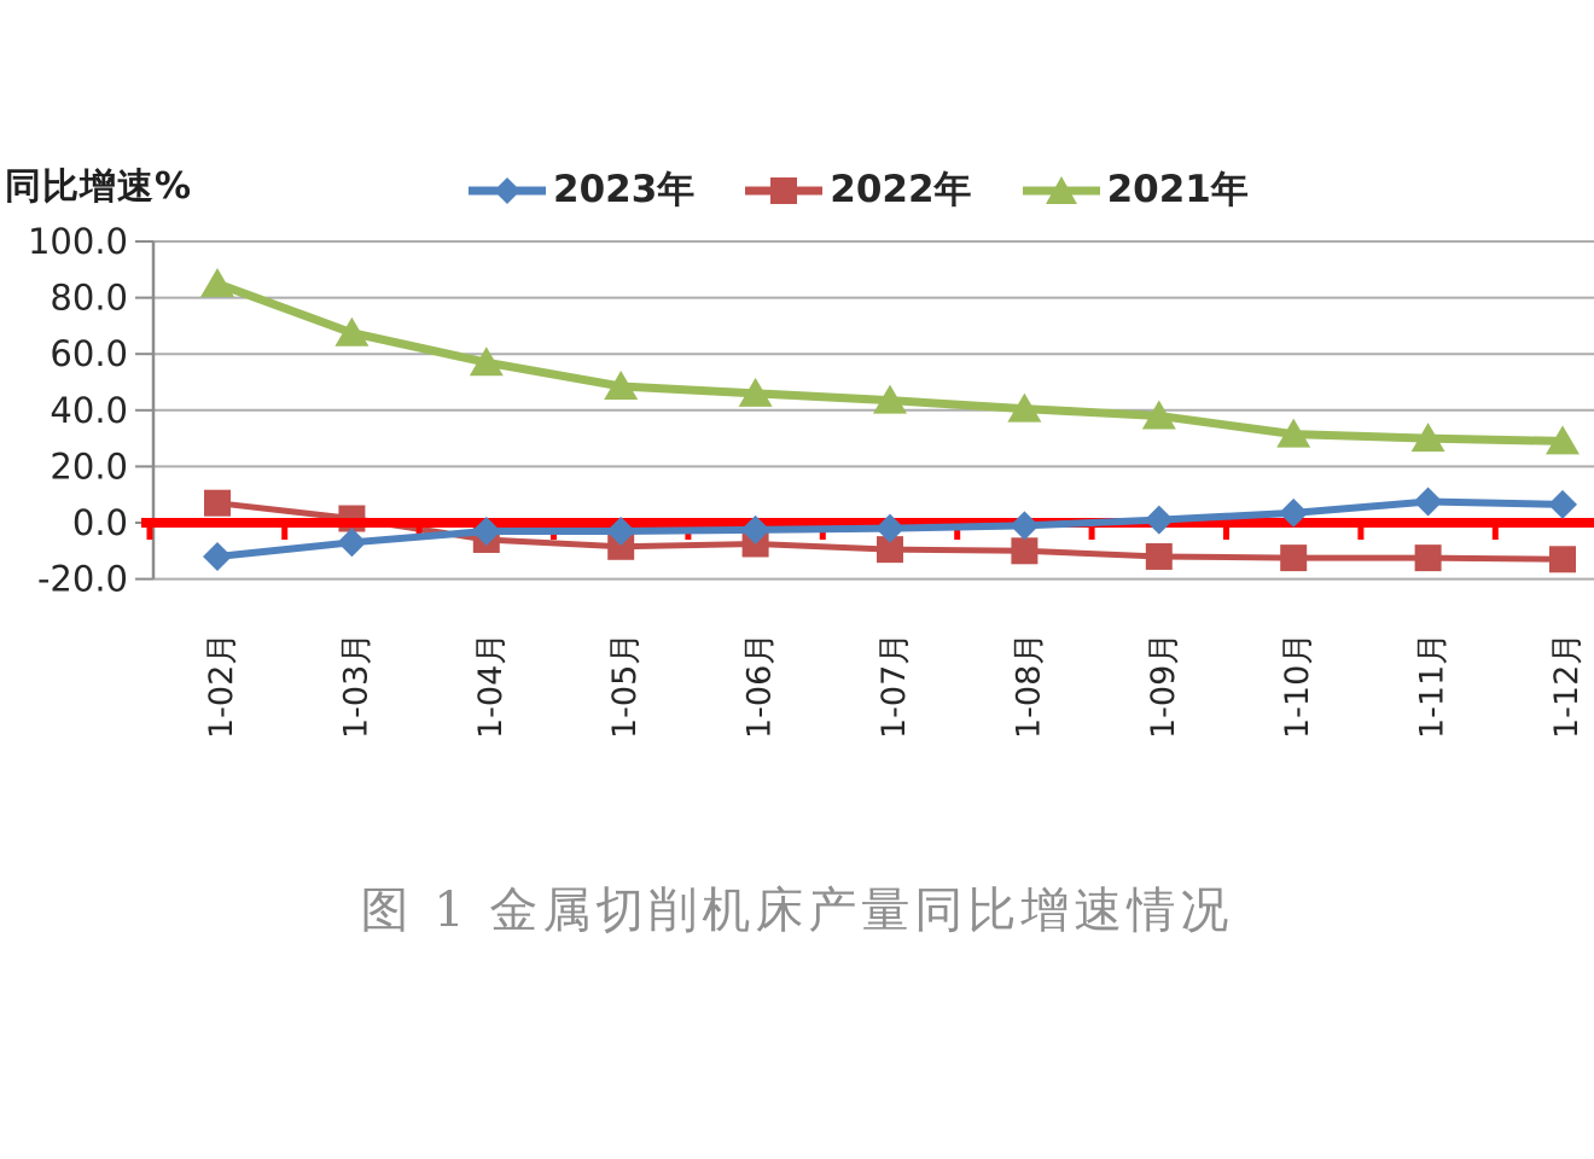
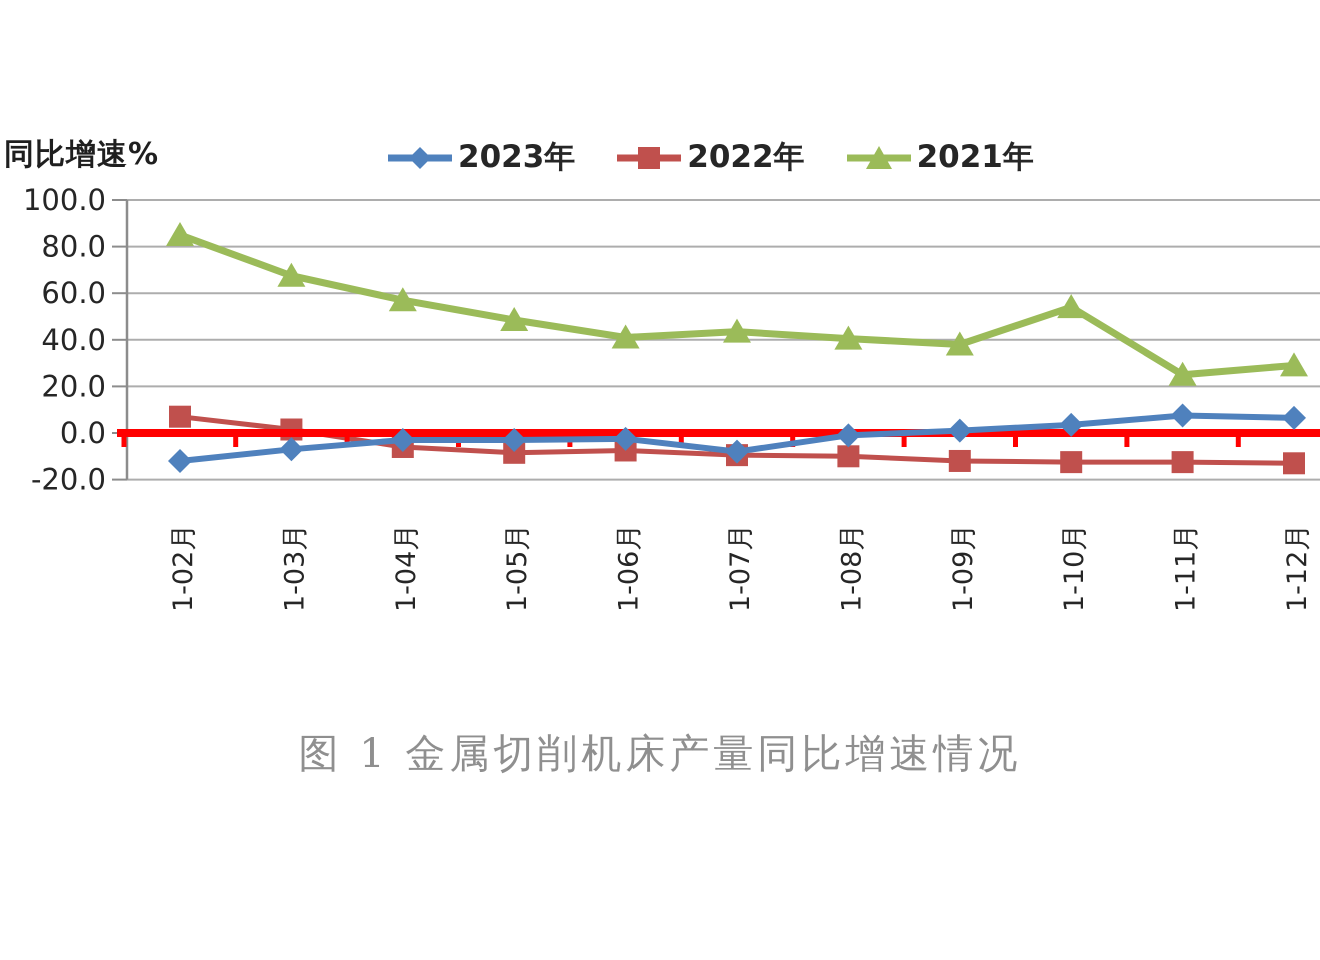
2021年/1-06月: 46 -> 41
2023年/1-07月: -2 -> -8
2021年/1-10月: 32 -> 54
2021年/1-11月: 30 -> 25
